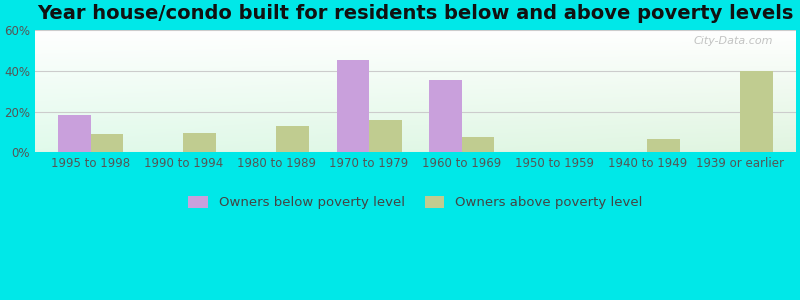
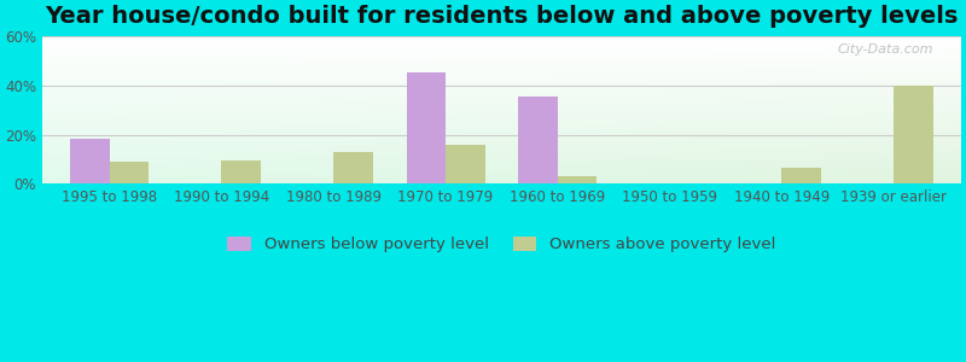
Owners above poverty level/1960 to 1969: 7.5% -> 3.0%
